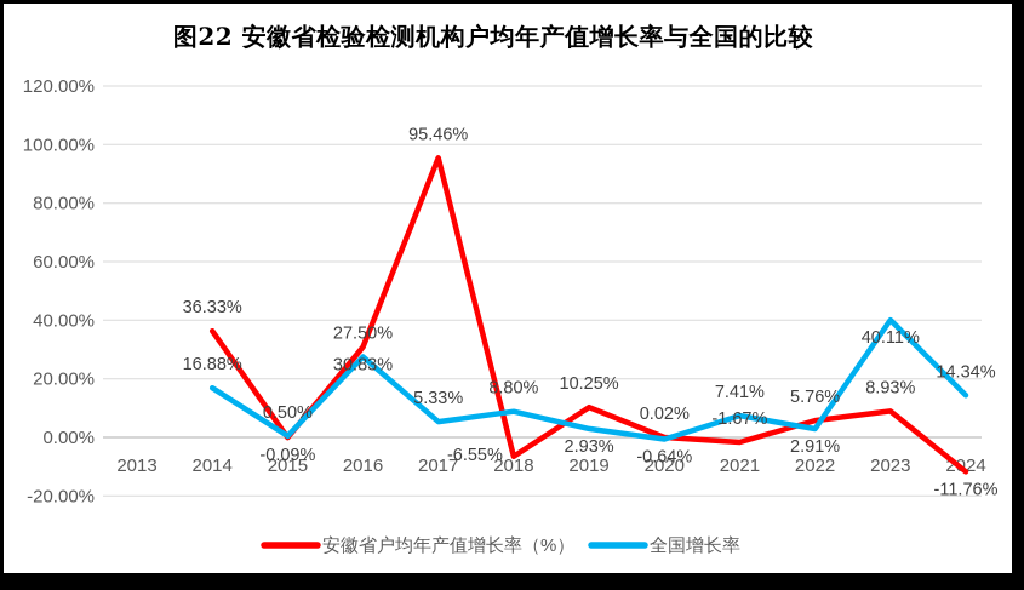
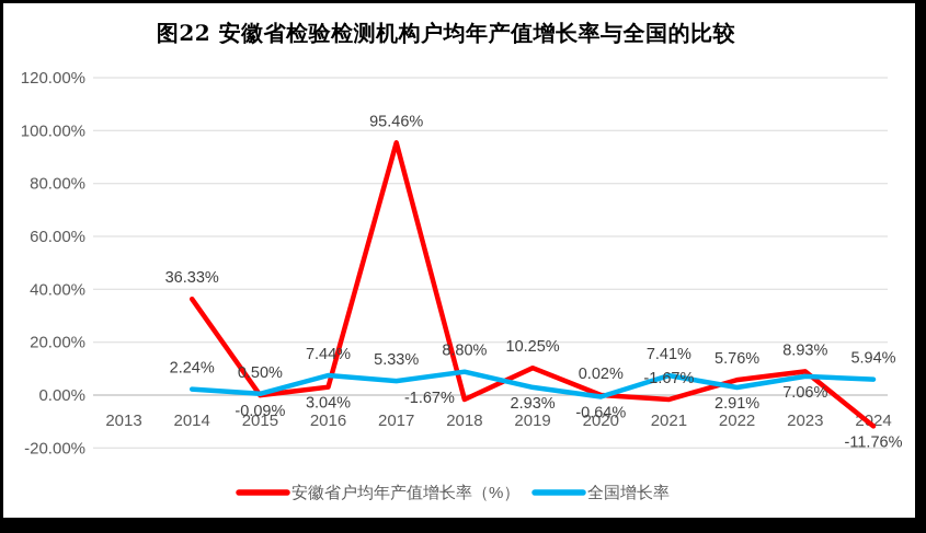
全国增长率/2014: 16.88% -> 2.24%
安徽省户均年产值增长率（%）/2016: 30.83% -> 3.04%
全国增长率/2016: 27.50% -> 7.44%
安徽省户均年产值增长率（%）/2018: -6.55% -> -1.67%
全国增长率/2023: 40.11% -> 7.06%
全国增长率/2024: 14.34% -> 5.94%
